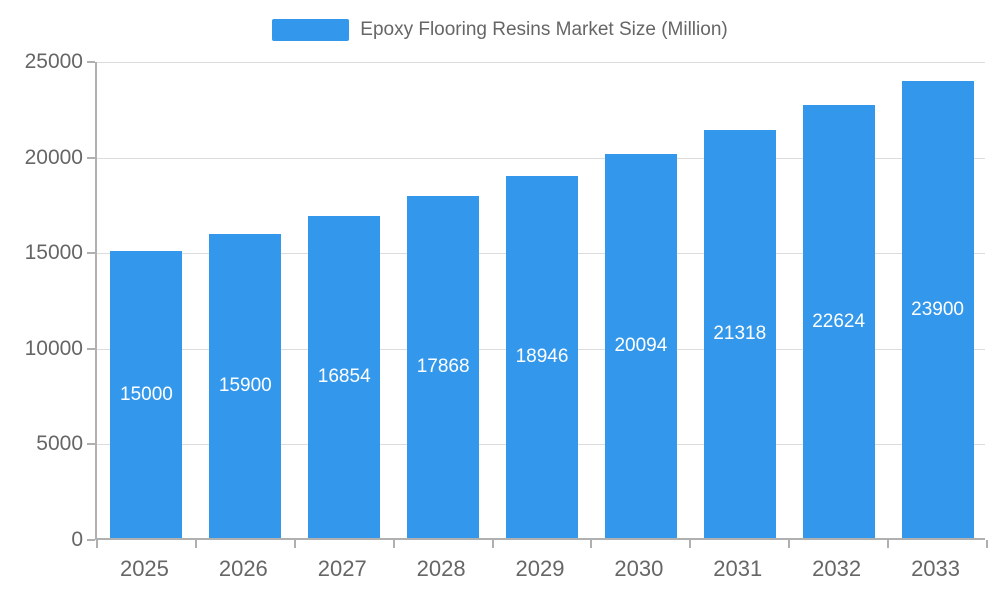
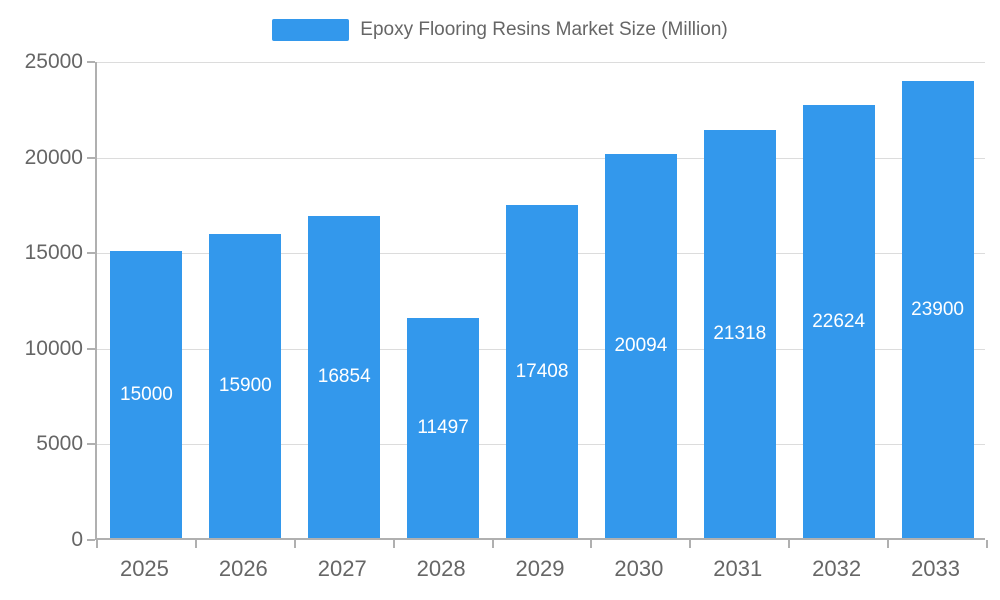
2028: 17868 -> 11497
2029: 18946 -> 17408
